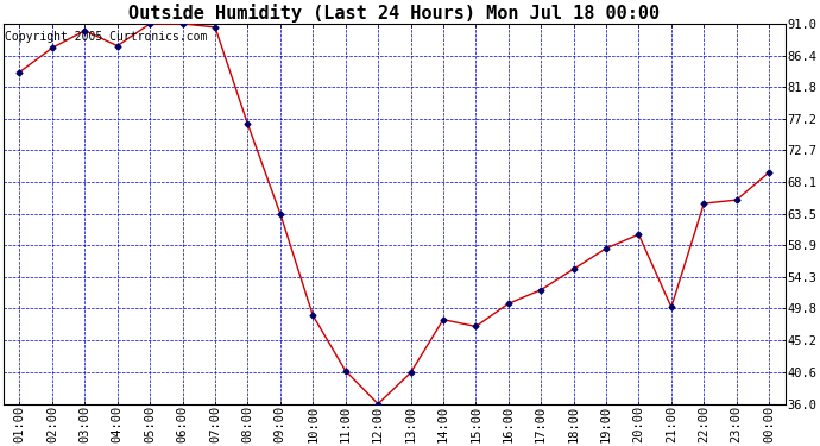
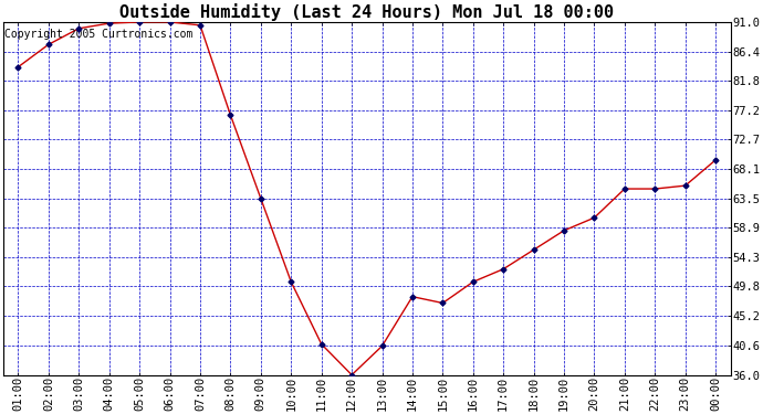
04:00: 87.8 -> 90.8
10:00: 48.8 -> 50.5
21:00: 50.0 -> 65.0
